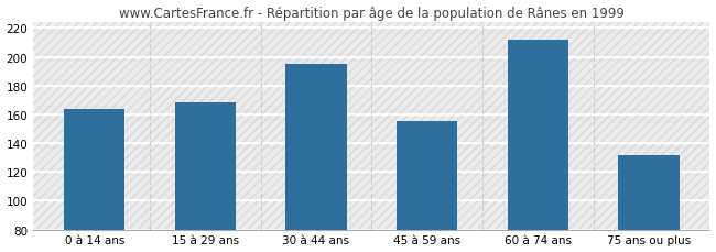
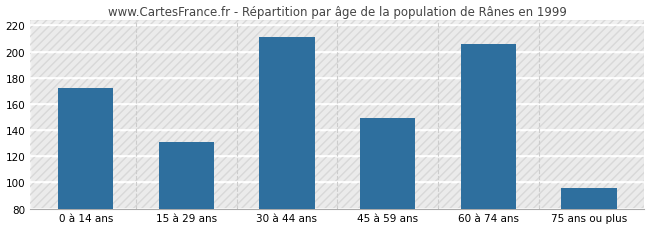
0 à 14 ans: 164 -> 172
15 à 29 ans: 168 -> 131
30 à 44 ans: 195 -> 211
45 à 59 ans: 155 -> 149
60 à 74 ans: 212 -> 206
75 ans ou plus: 132 -> 96
